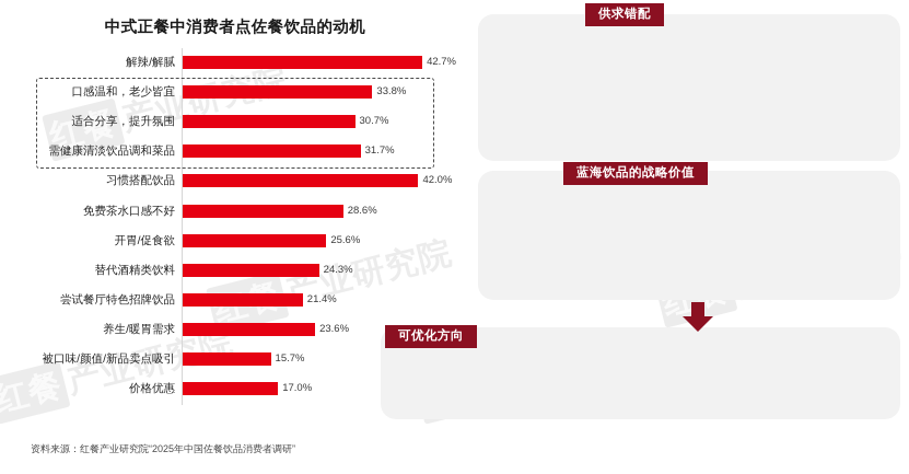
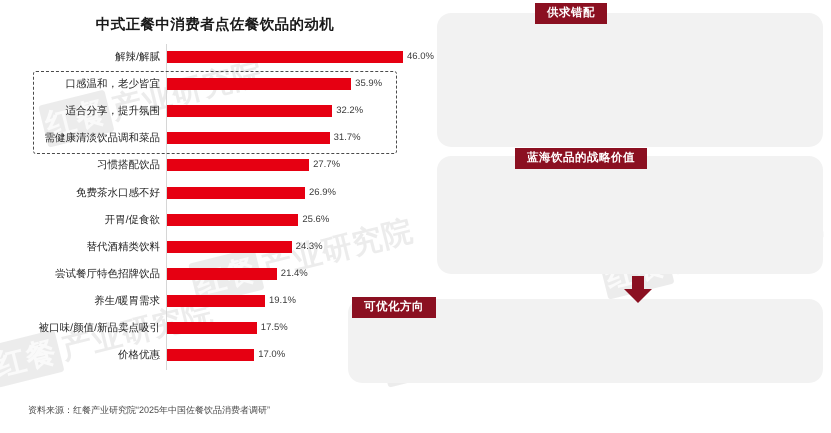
解辣/解腻: 42.7% -> 46.0%
口感温和，老少皆宜: 33.8% -> 35.9%
适合分享，提升氛围: 30.7% -> 32.2%
习惯搭配饮品: 42.0% -> 27.7%
免费茶水口感不好: 28.6% -> 26.9%
养生/暖胃需求: 23.6% -> 19.1%
被口味/颜值/新品卖点吸引: 15.7% -> 17.5%
